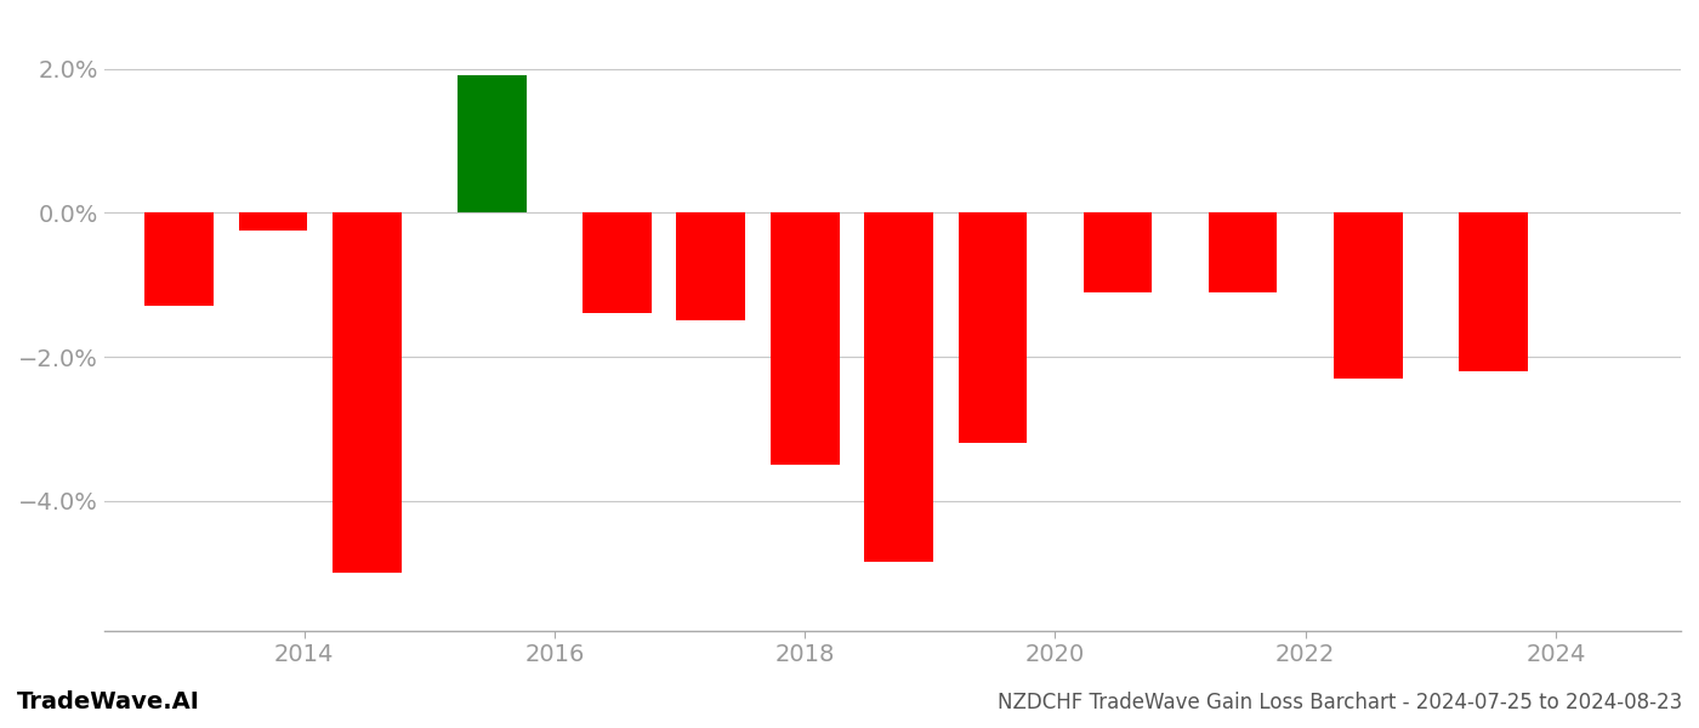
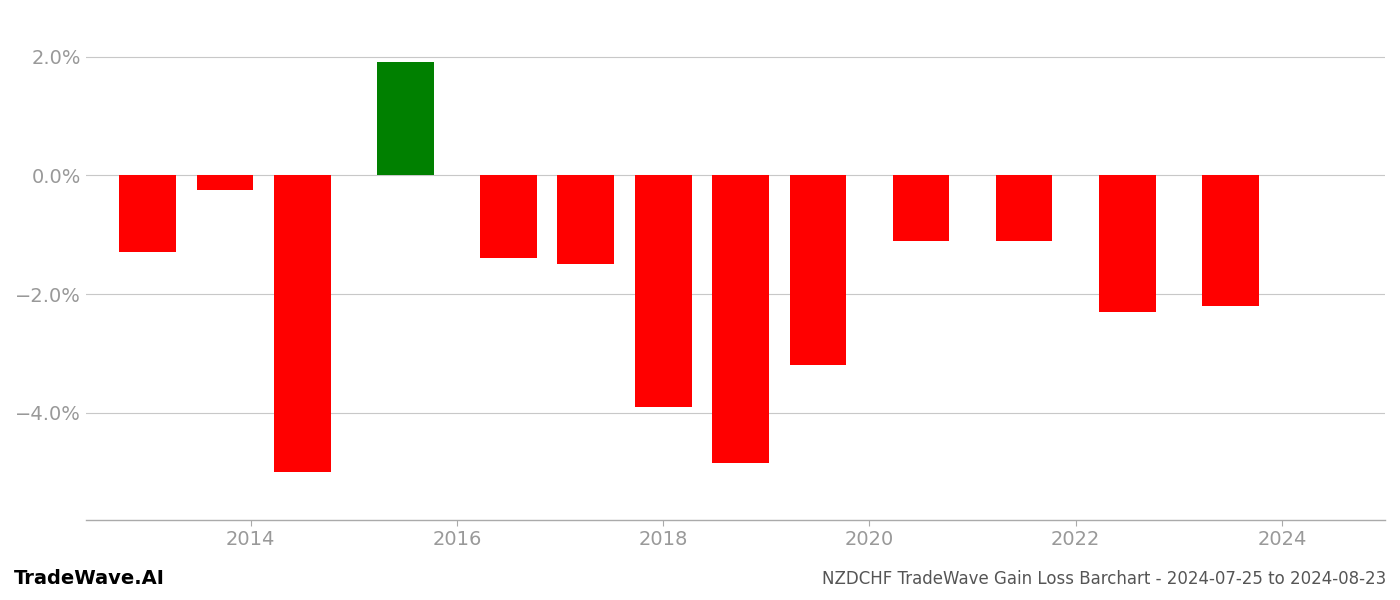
2018: -3.50% -> -3.90%
